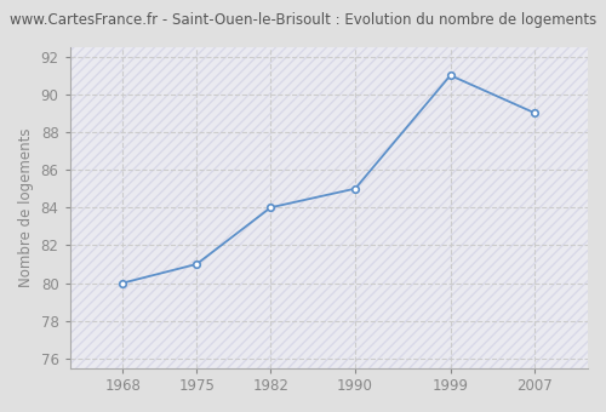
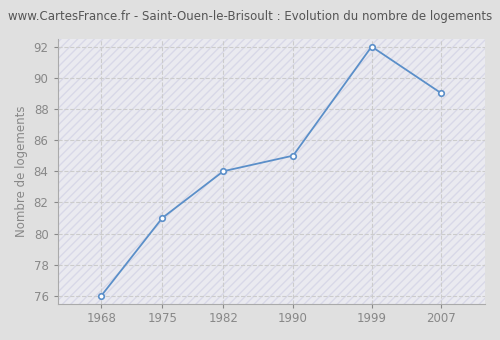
1968: 80 -> 76
1999: 91 -> 92
